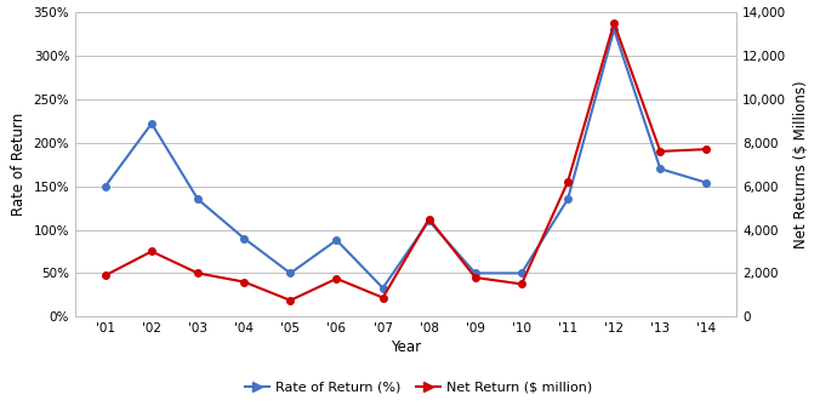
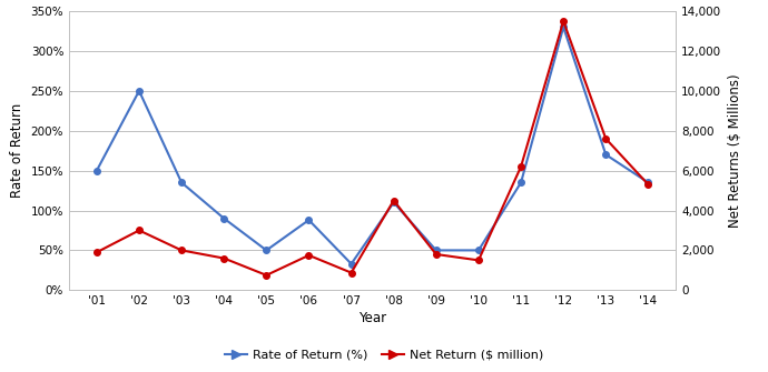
Rate of Return (%)/'02: 222% -> 250%
Rate of Return (%)/'14: 154% -> 135%
Net Return ($ million)/'14: 7,700 -> 5,300
